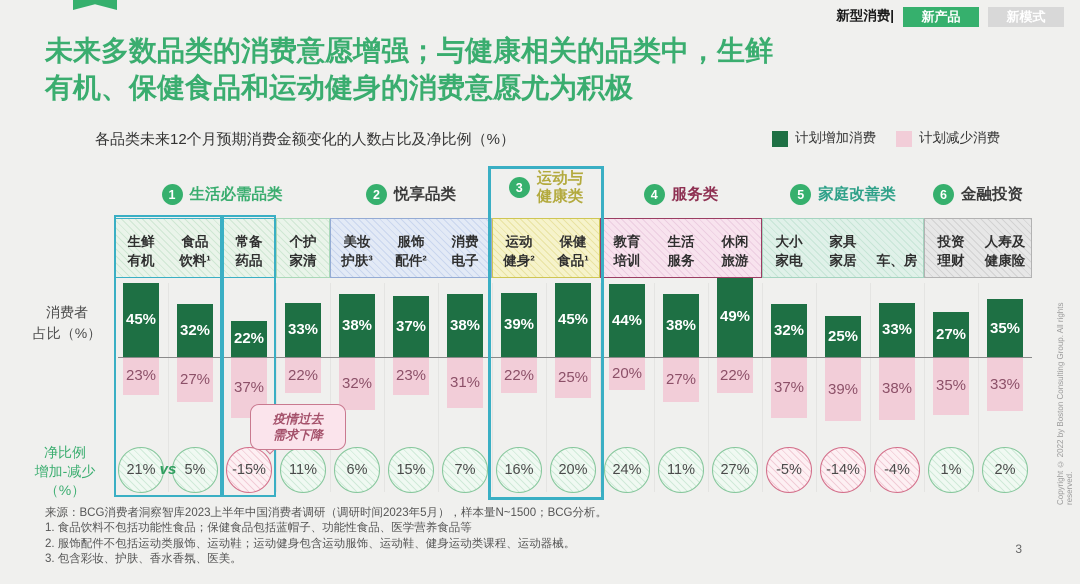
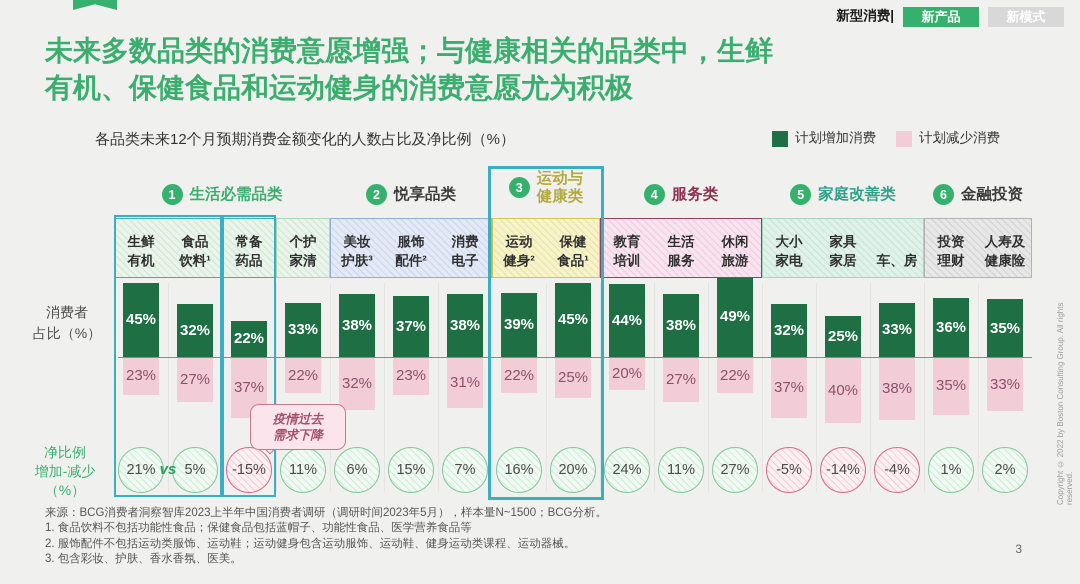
计划减少消费/家具家居: 39% -> 40%
计划增加消费/投资理财: 27% -> 36%
